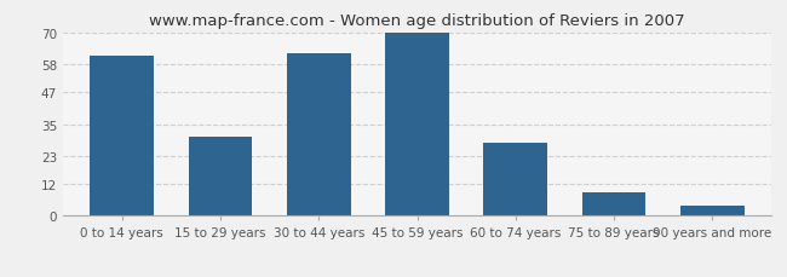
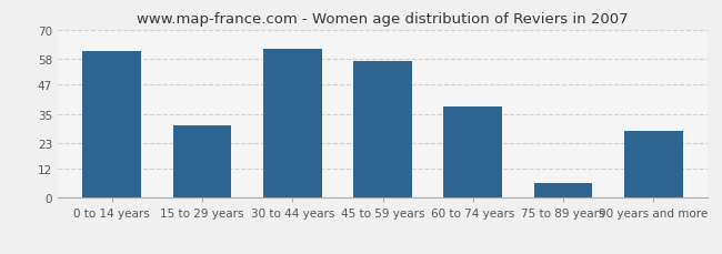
45 to 59 years: 70 -> 57
60 to 74 years: 28 -> 38
75 to 89 years: 9 -> 6
90 years and more: 4 -> 28
